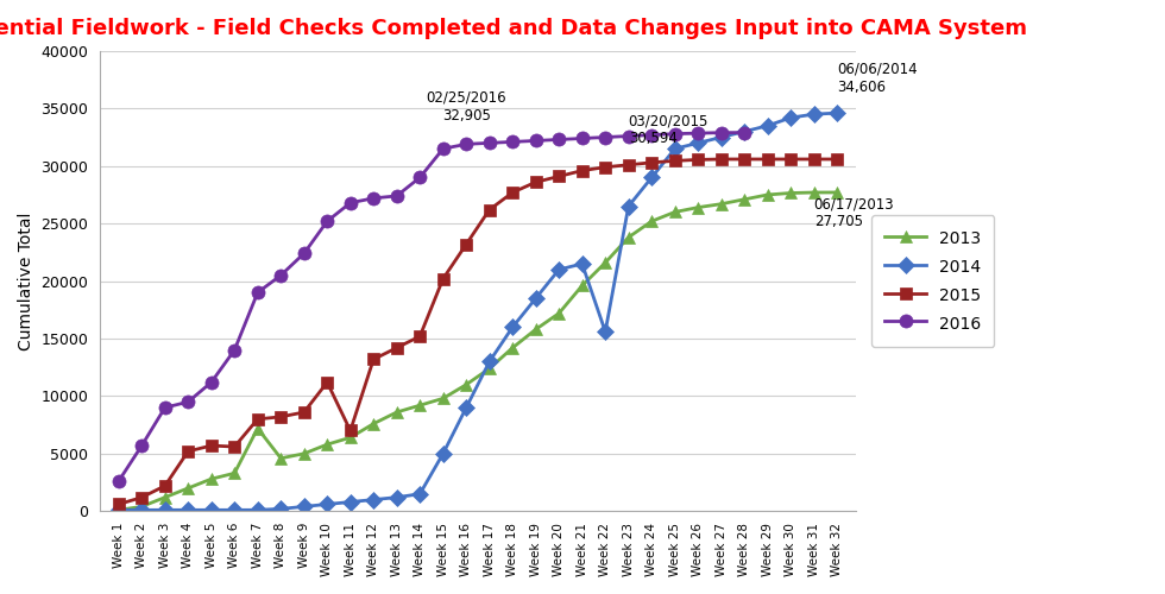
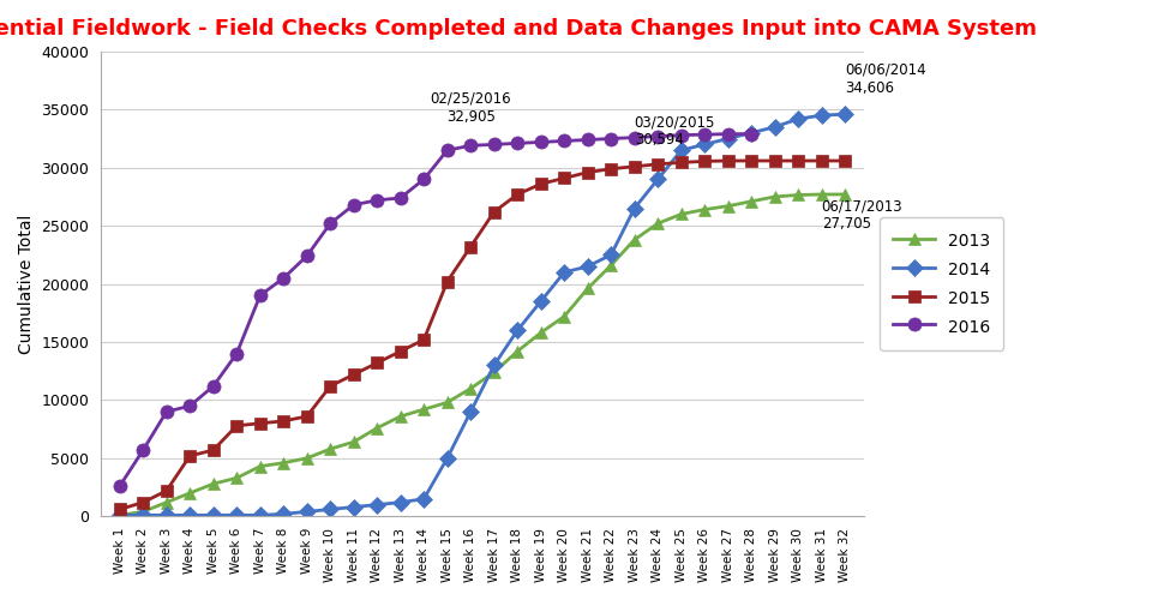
2015/Week 6: 5600 -> 7800
2013/Week 7: 7200 -> 4300
2015/Week 11: 7000 -> 12200
2014/Week 22: 15600 -> 22500
